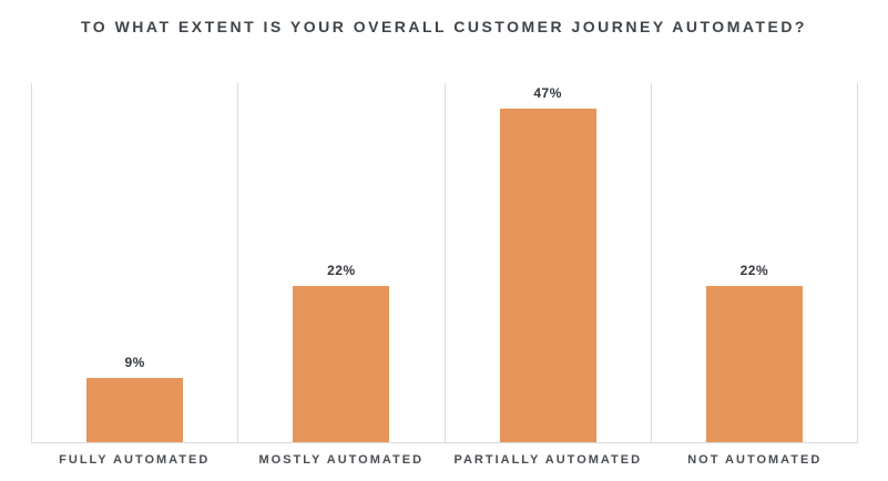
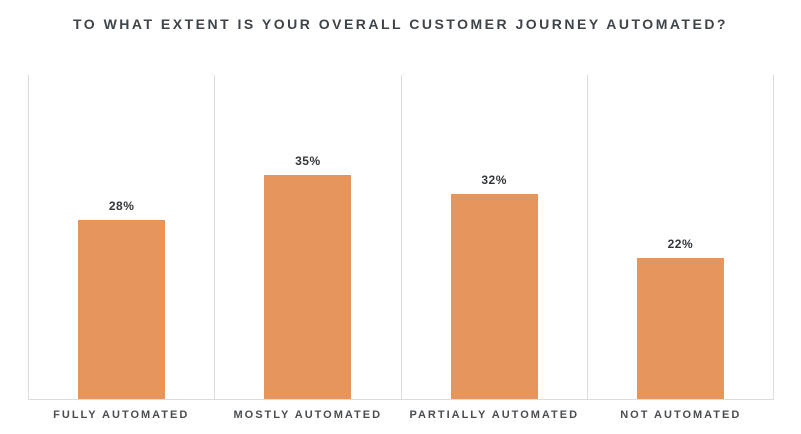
FULLY AUTOMATED: 9% -> 28%
MOSTLY AUTOMATED: 22% -> 35%
PARTIALLY AUTOMATED: 47% -> 32%
